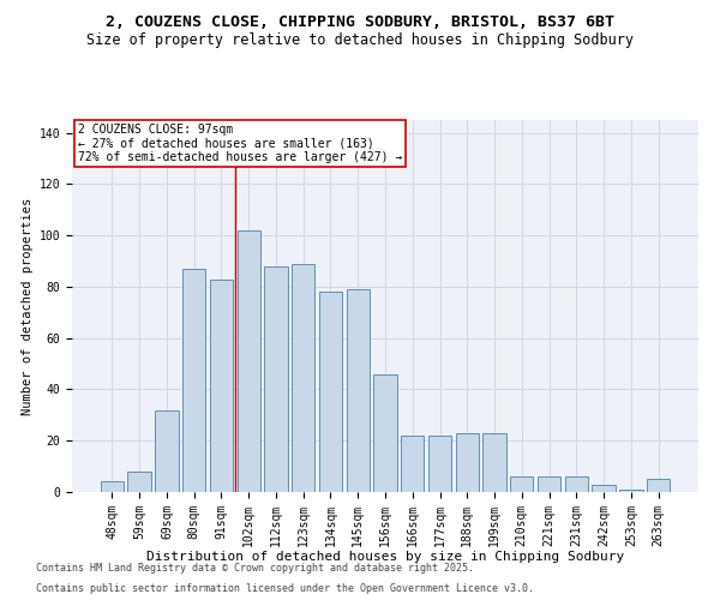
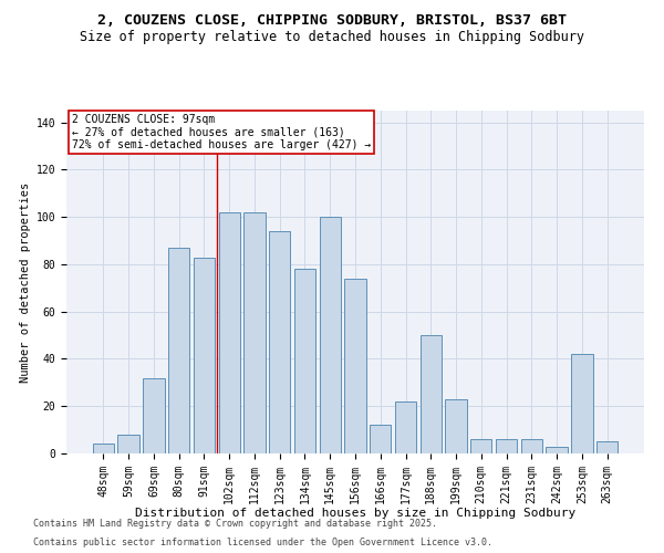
112sqm: 88 -> 102
123sqm: 89 -> 94
145sqm: 79 -> 100
156sqm: 46 -> 74
166sqm: 22 -> 12
188sqm: 23 -> 50
253sqm: 1 -> 42
